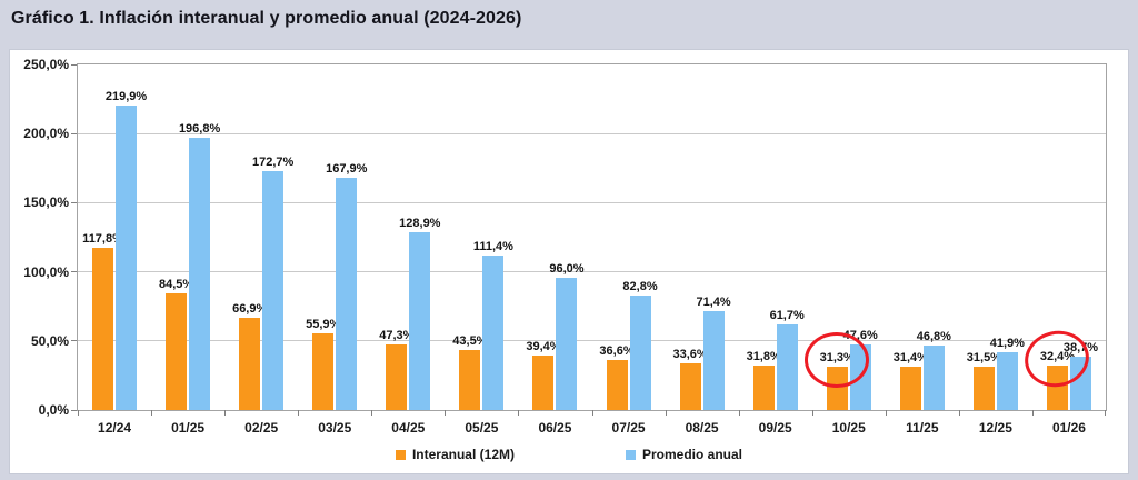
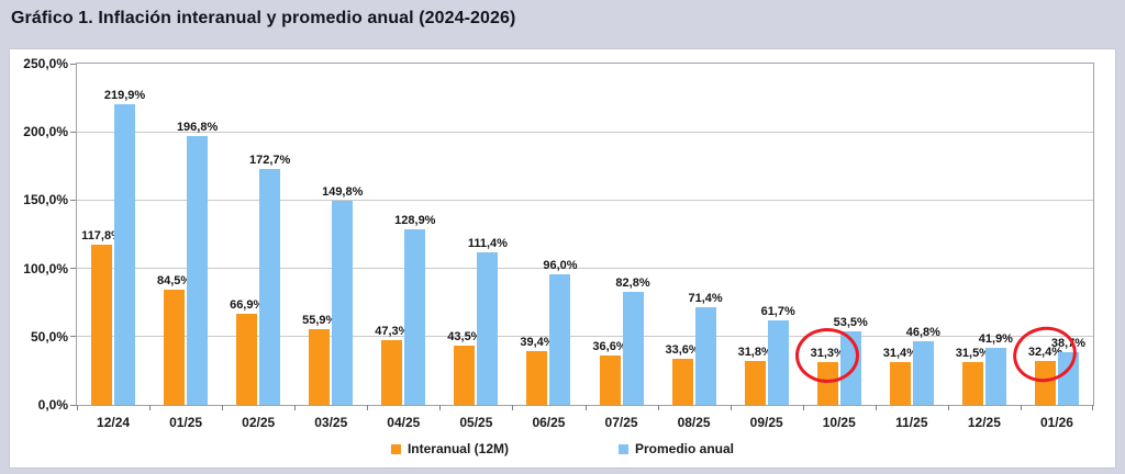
Promedio anual/03/25: 167,9% -> 149,8%
Promedio anual/10/25: 47,6% -> 53,5%
